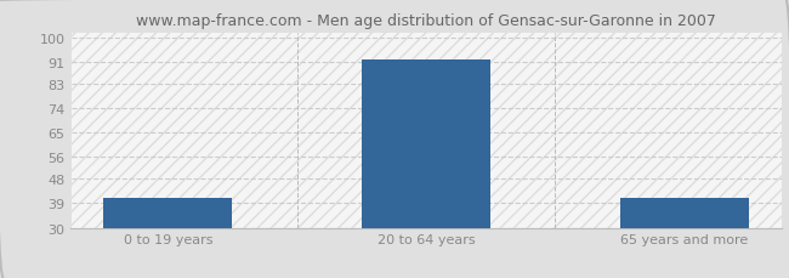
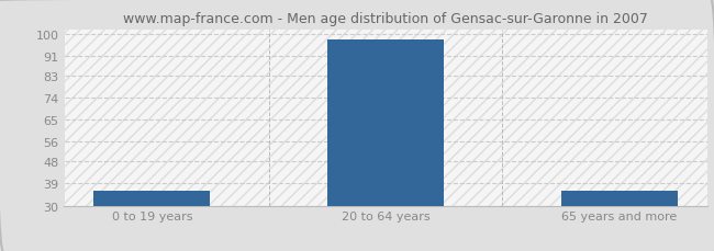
0 to 19 years: 41 -> 36
20 to 64 years: 92 -> 98
65 years and more: 41 -> 36
